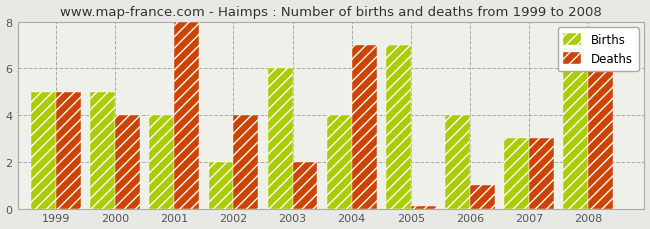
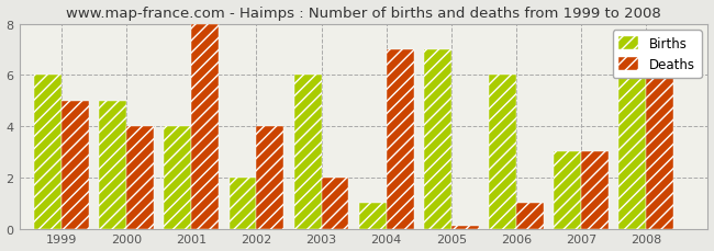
Births/1999: 5 -> 6
Births/2004: 4 -> 1
Births/2006: 4 -> 6
